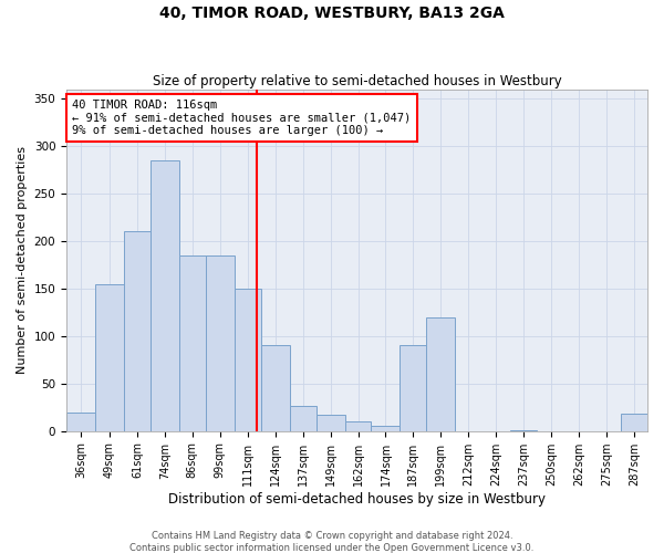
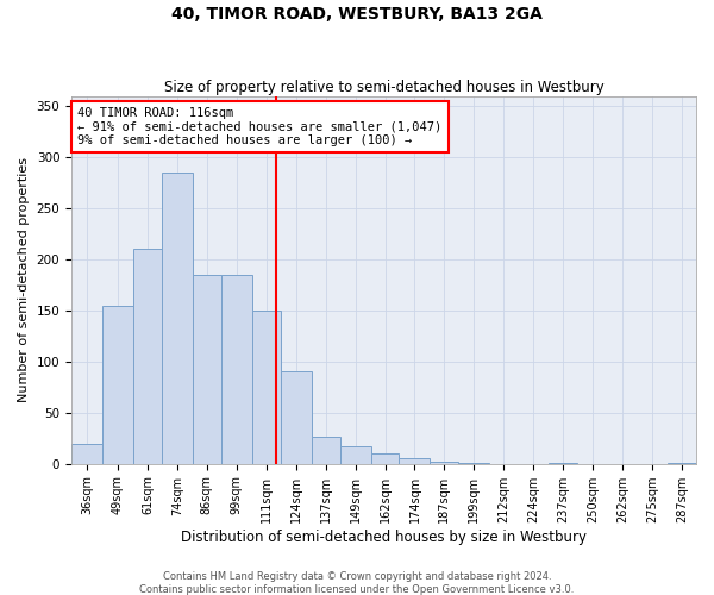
187sqm: 90 -> 2
199sqm: 120 -> 1
287sqm: 18 -> 1
